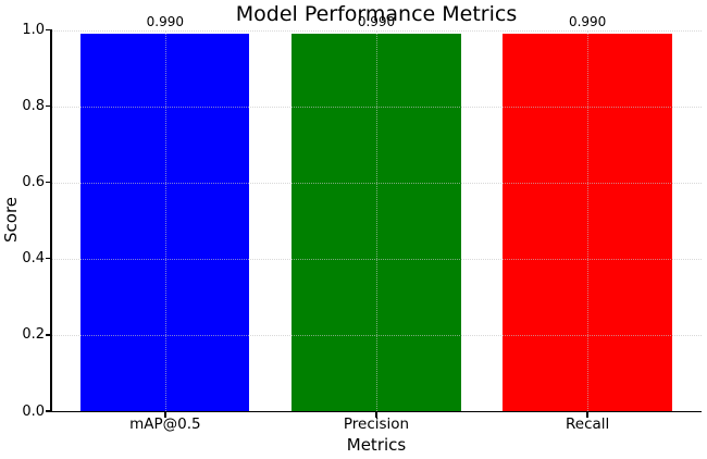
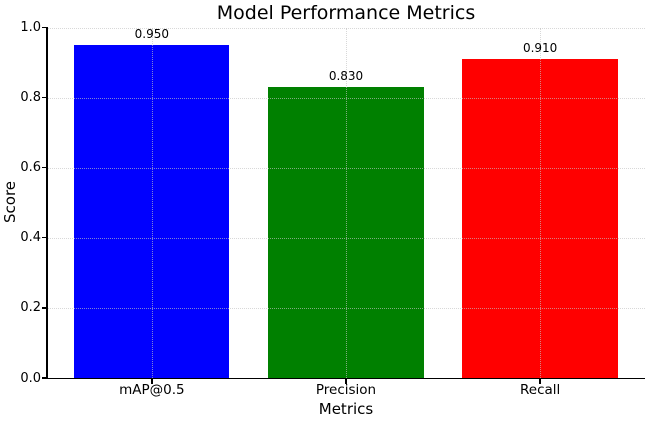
mAP@0.5: 0.990 -> 0.950
Precision: 0.990 -> 0.830
Recall: 0.990 -> 0.910
